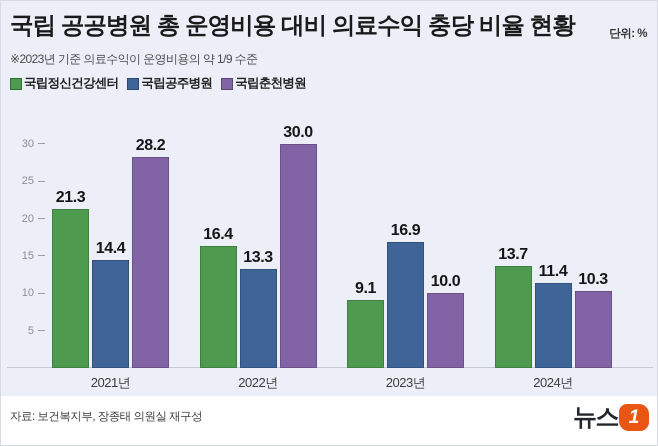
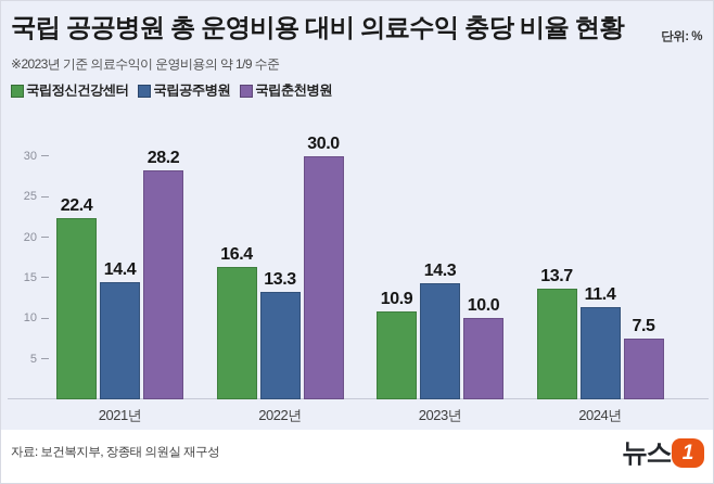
국립정신건강센터/2021년: 21.3 -> 22.4
국립정신건강센터/2023년: 9.1 -> 10.9
국립공주병원/2023년: 16.9 -> 14.3
국립춘천병원/2024년: 10.3 -> 7.5
